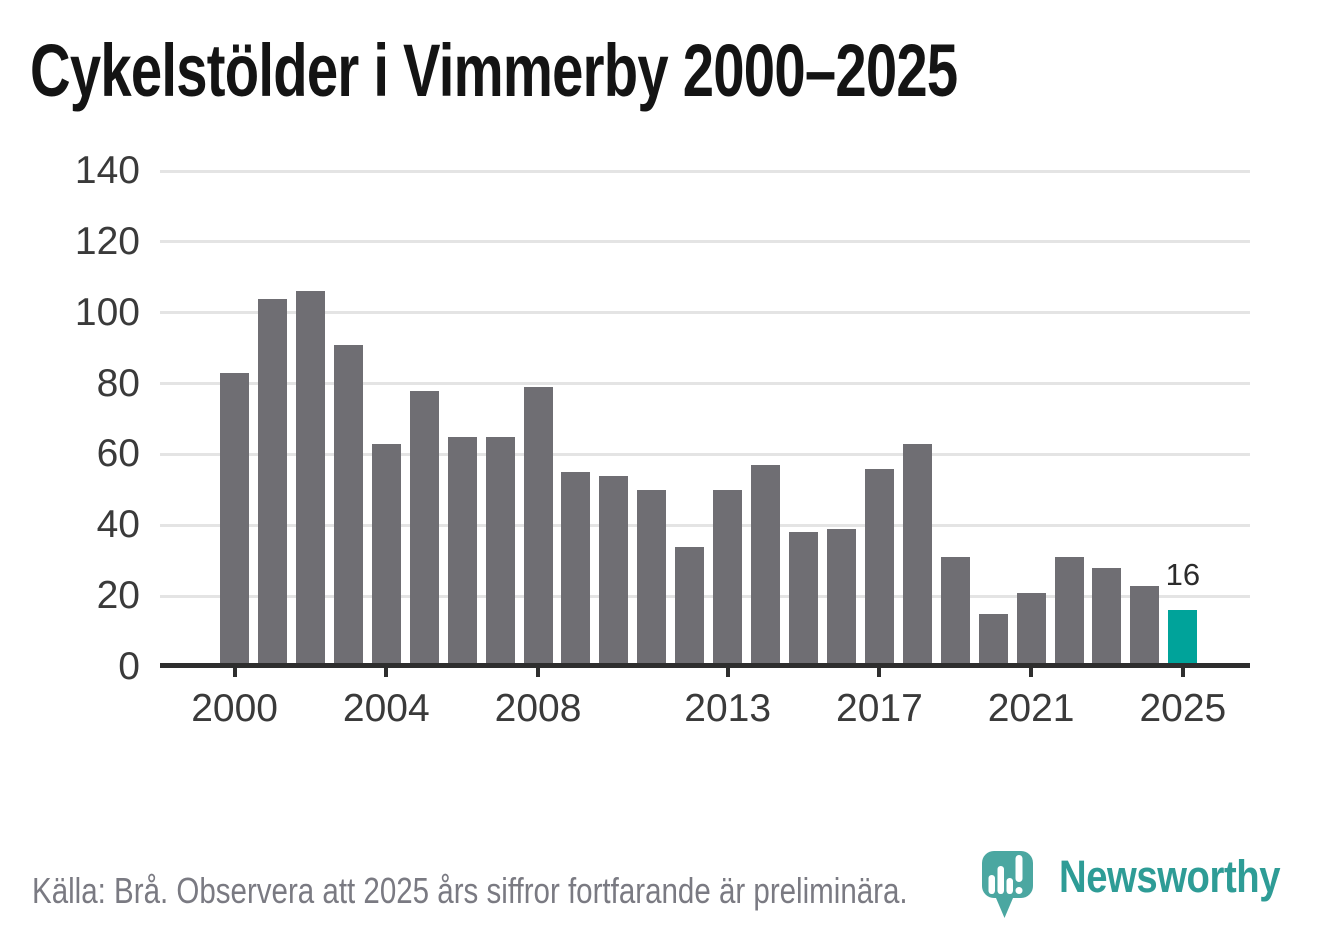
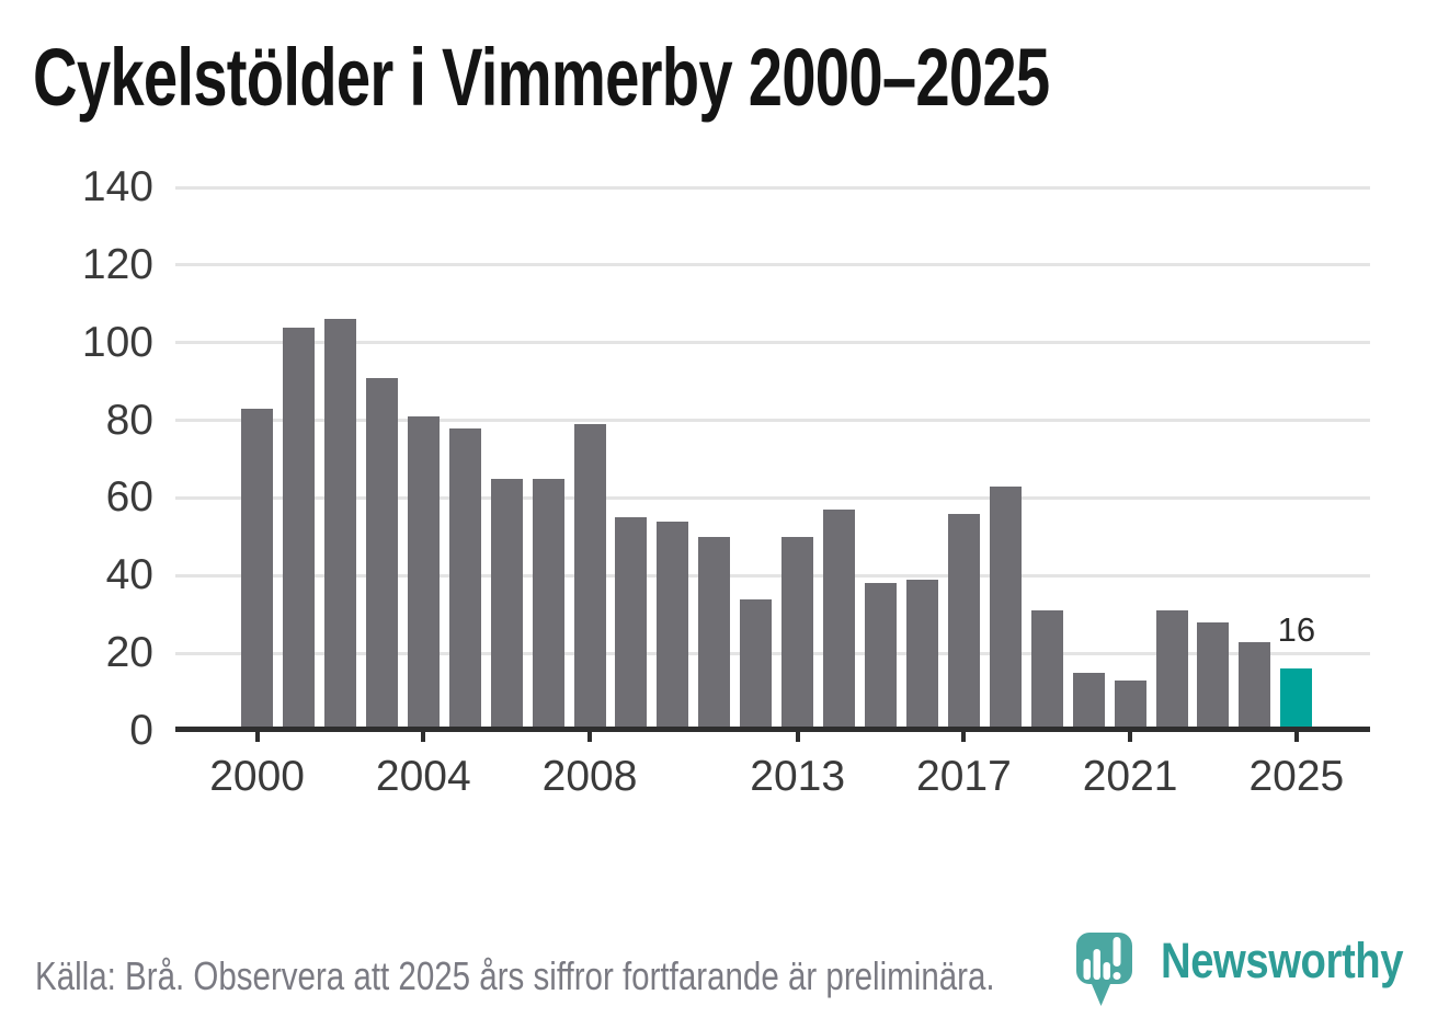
2004: 63 -> 81
2021: 21 -> 13
